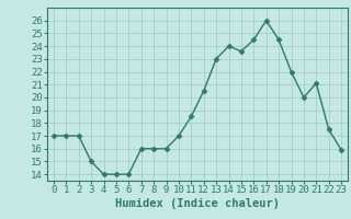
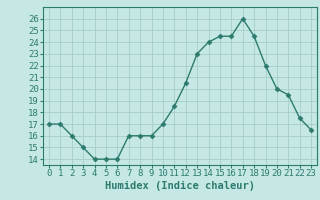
2: 17.0 -> 16.0
15: 23.6 -> 24.5
21: 21.1 -> 19.5
23: 15.9 -> 16.5
